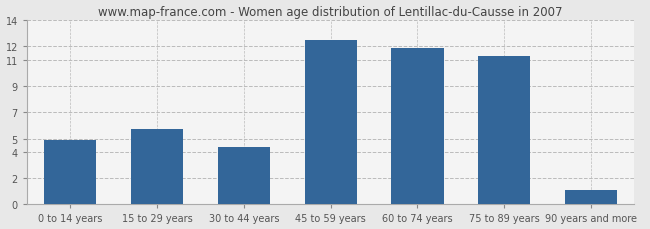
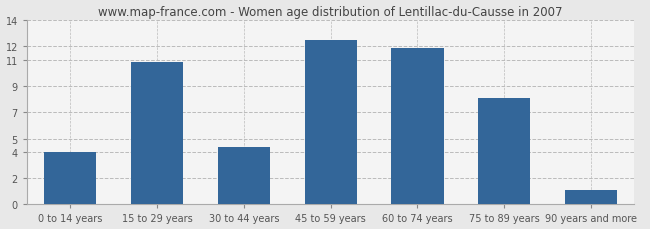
0 to 14 years: 4.9 -> 4.0
15 to 29 years: 5.7 -> 10.8
75 to 89 years: 11.3 -> 8.1
